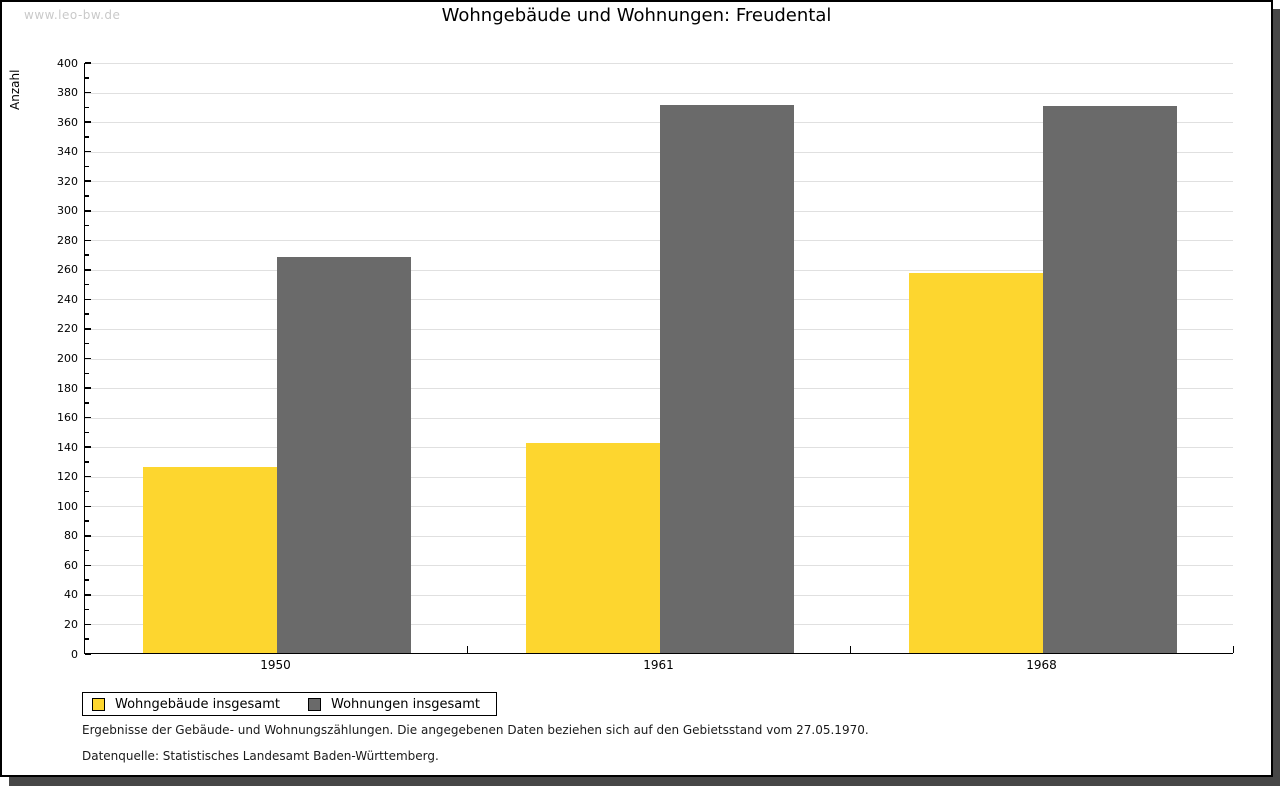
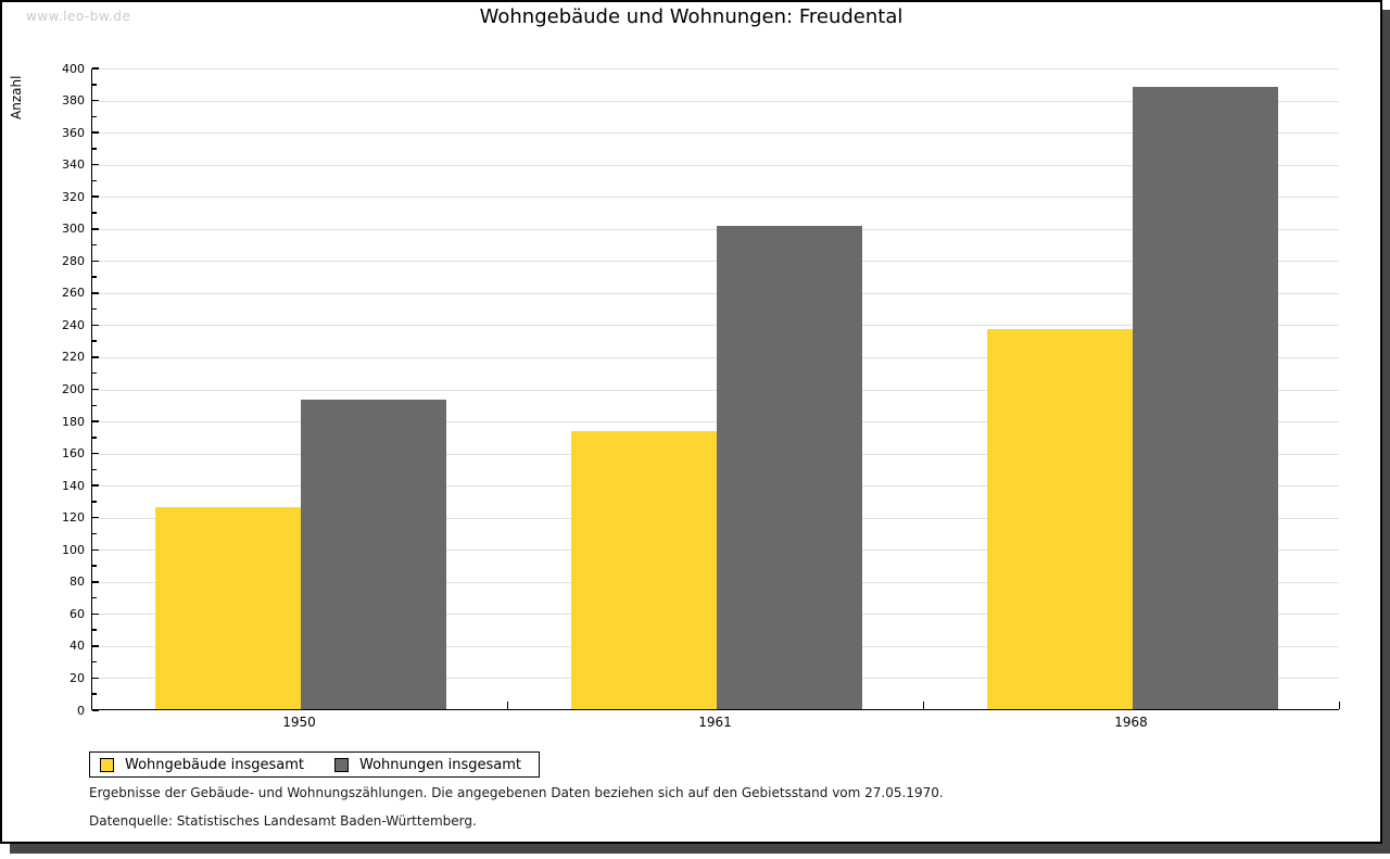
Wohnungen insgesamt/1950: 268 -> 193
Wohngebäude insgesamt/1961: 142 -> 173
Wohnungen insgesamt/1961: 371 -> 301
Wohngebäude insgesamt/1968: 257 -> 237
Wohnungen insgesamt/1968: 370 -> 388
